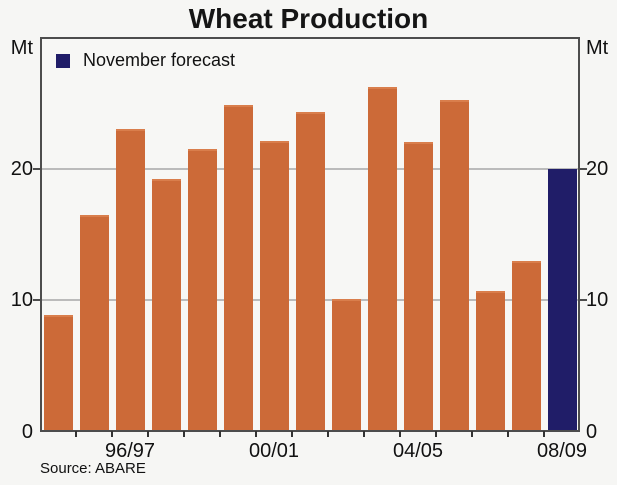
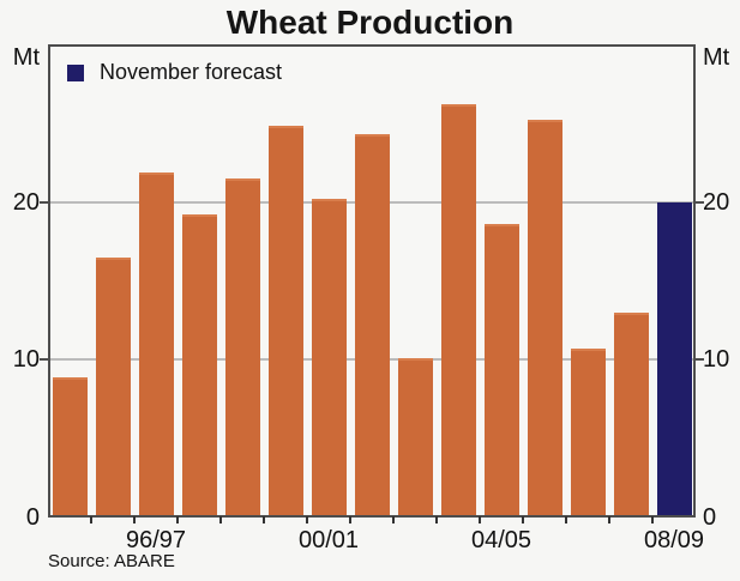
96/97: 23.0 -> 21.9
00/01: 22.1 -> 20.2
04/05: 22.0 -> 18.6
